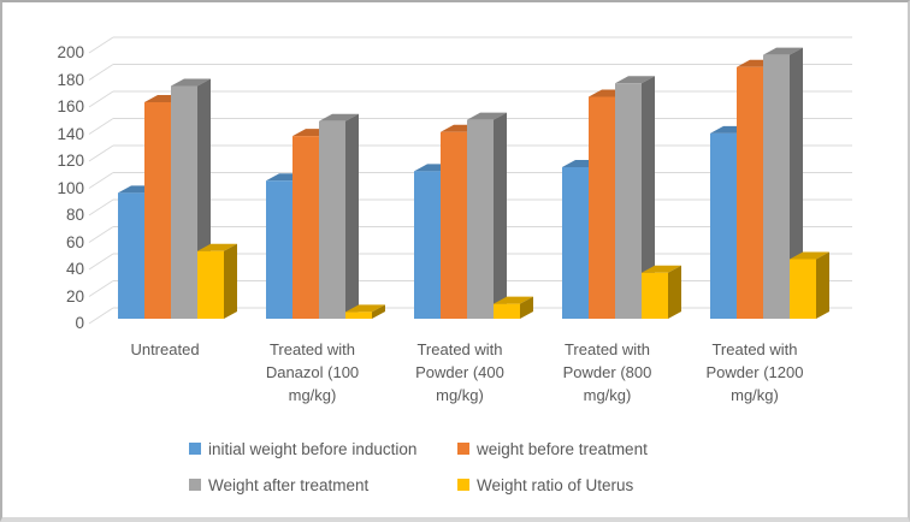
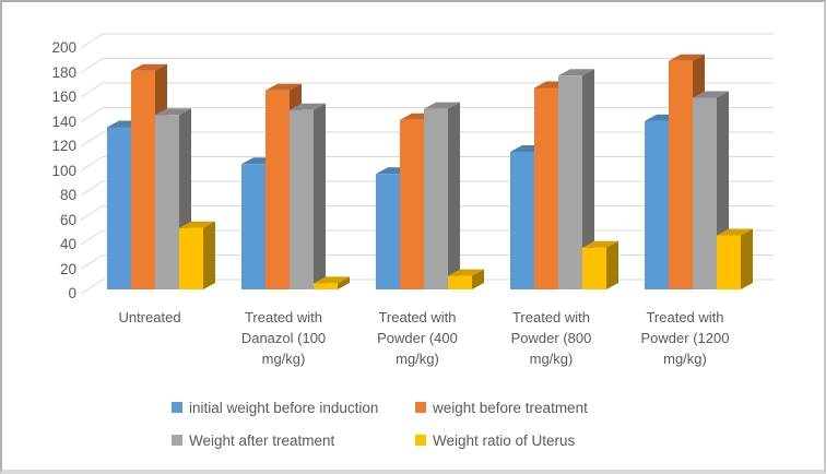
initial weight before induction/Untreated: 93 -> 132
weight before treatment/Untreated: 160 -> 178
Weight after treatment/Untreated: 172 -> 142
weight before treatment/Treated with Danazol (100 mg/kg): 135 -> 162
initial weight before induction/Treated with Powder (400 mg/kg): 109 -> 94
Weight after treatment/Treated with Powder (1200 mg/kg): 195 -> 156
